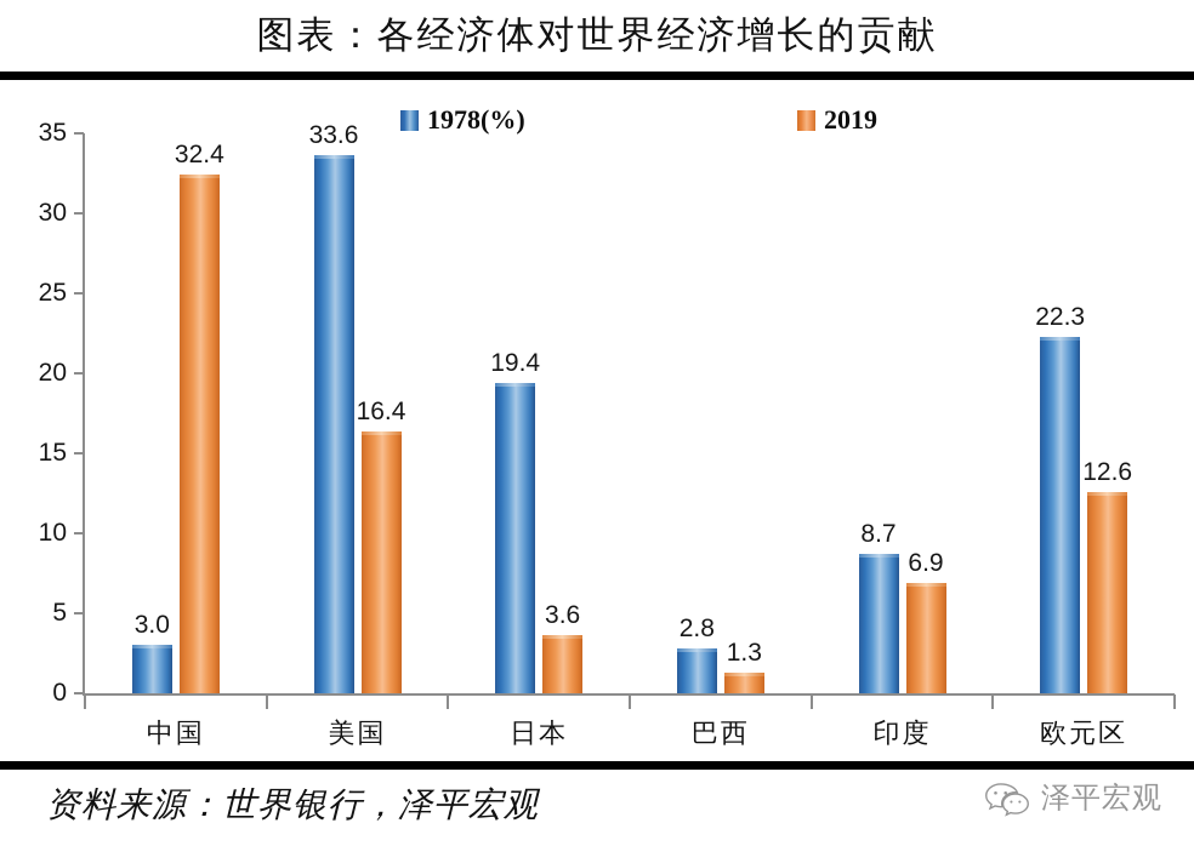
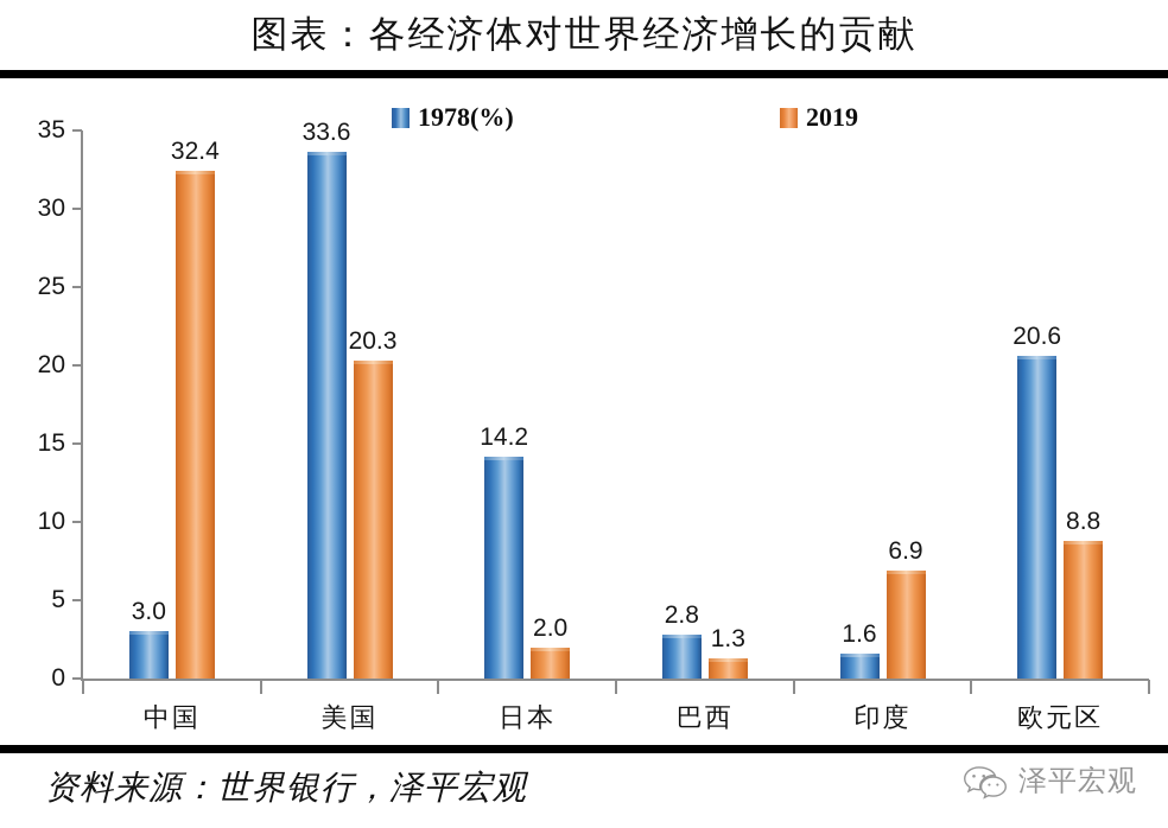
2019/美国: 16.4 -> 20.3
1978(%)/日本: 19.4 -> 14.2
2019/日本: 3.6 -> 2.0
1978(%)/印度: 8.7 -> 1.6
1978(%)/欧元区: 22.3 -> 20.6
2019/欧元区: 12.6 -> 8.8
